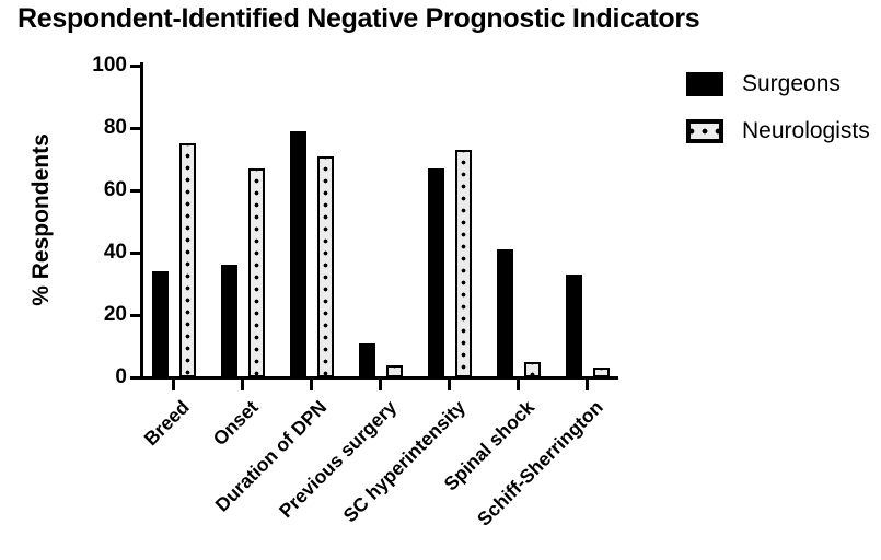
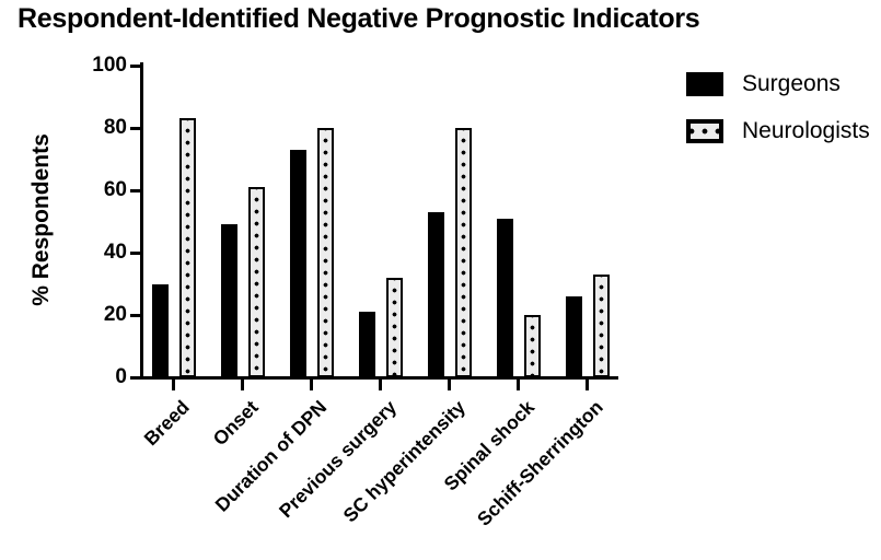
Surgeons/Breed: 34 -> 30
Neurologists/Breed: 75 -> 83
Surgeons/Onset: 36 -> 49
Neurologists/Onset: 67 -> 61
Surgeons/Duration of DPN: 79 -> 73
Neurologists/Duration of DPN: 71 -> 80
Surgeons/Previous surgery: 11 -> 21
Neurologists/Previous surgery: 4 -> 32
Surgeons/SC hyperintensity: 67 -> 53
Neurologists/SC hyperintensity: 73 -> 80
Surgeons/Spinal shock: 41 -> 51
Neurologists/Spinal shock: 5 -> 20
Surgeons/Schiff-Sherrington: 33 -> 26
Neurologists/Schiff-Sherrington: 3 -> 33
